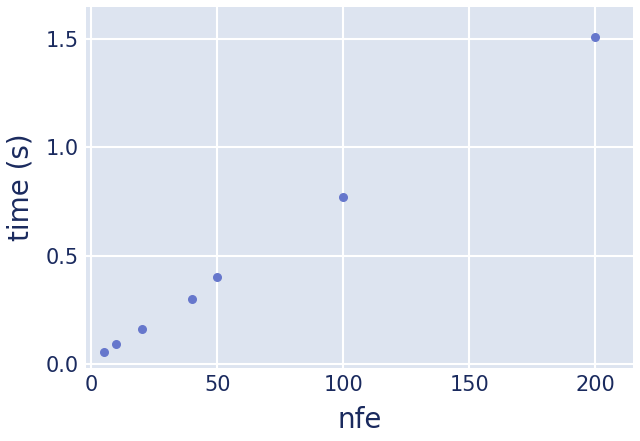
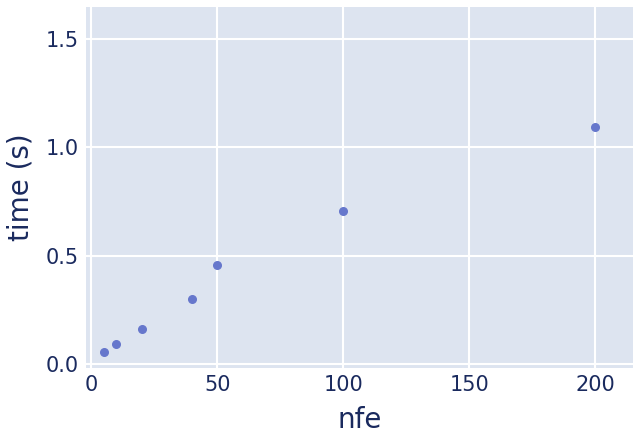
50: 0.400 -> 0.455
100: 0.770 -> 0.705
200: 1.510 -> 1.095
